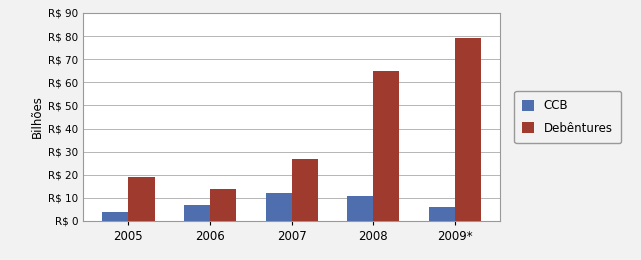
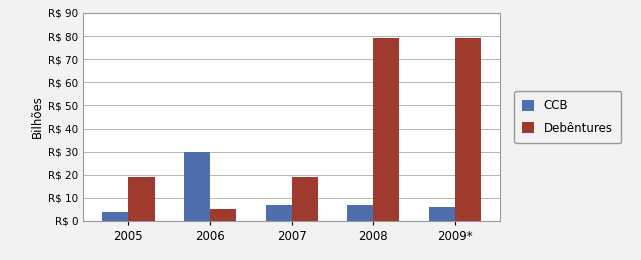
CCB/2006: R$ 7 -> R$ 30
Debêntures/2006: R$ 14 -> R$ 5
CCB/2007: R$ 12 -> R$ 7
Debêntures/2007: R$ 27 -> R$ 19
CCB/2008: R$ 11 -> R$ 7
Debêntures/2008: R$ 65 -> R$ 79
